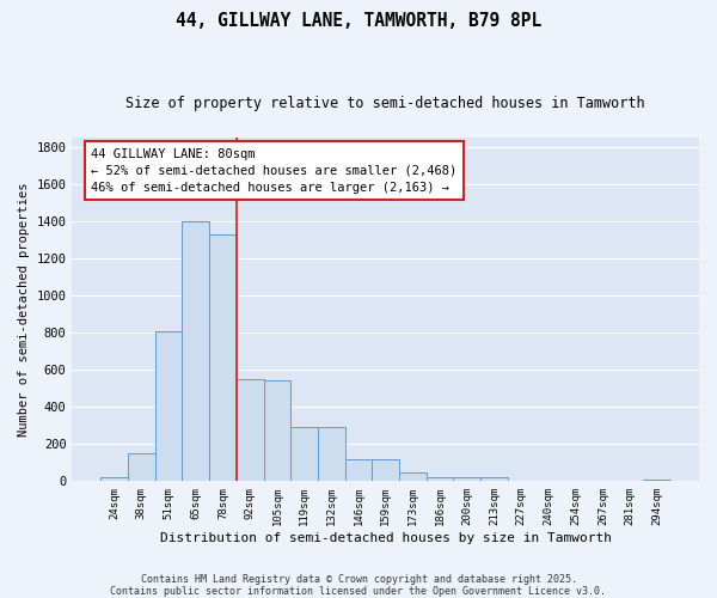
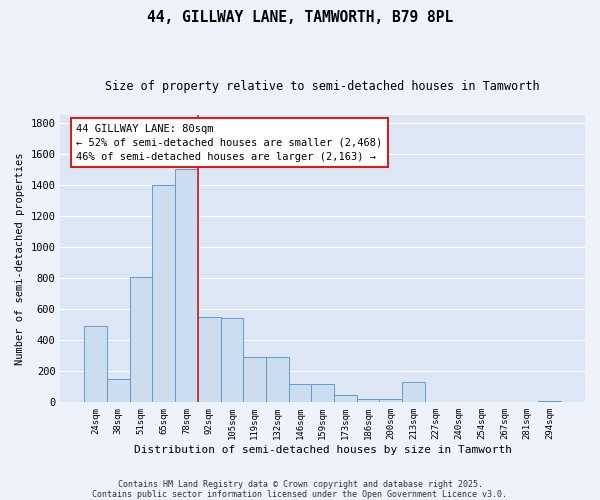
24sqm: 20 -> 490
78sqm: 1330 -> 1500
213sqm: 20 -> 130
